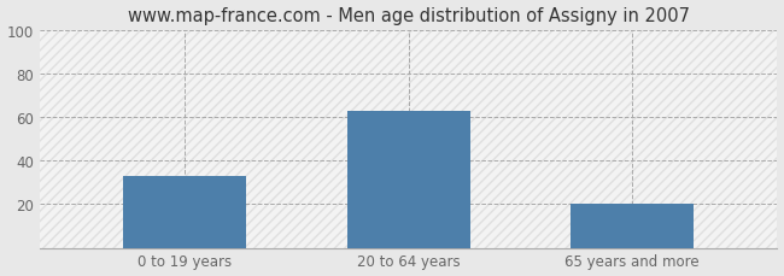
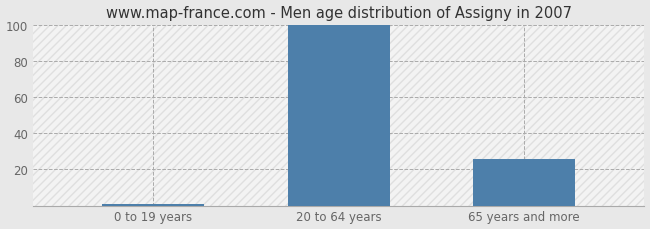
0 to 19 years: 33 -> 1
20 to 64 years: 63 -> 100
65 years and more: 20 -> 26
